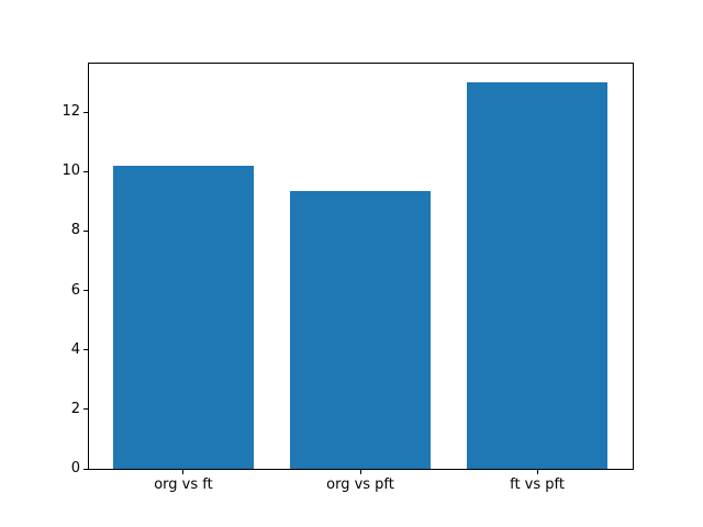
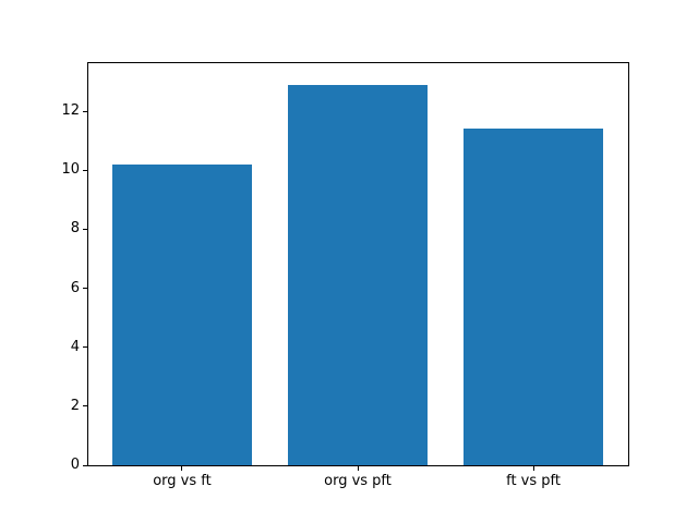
org vs pft: 9.3 -> 12.9
ft vs pft: 13.0 -> 11.4
